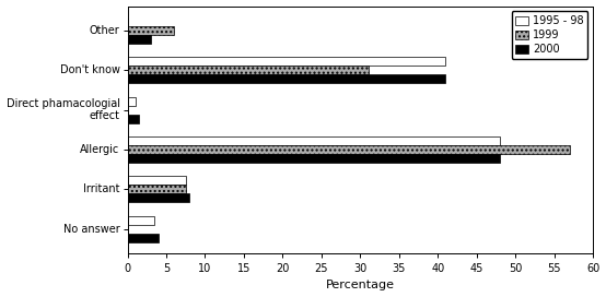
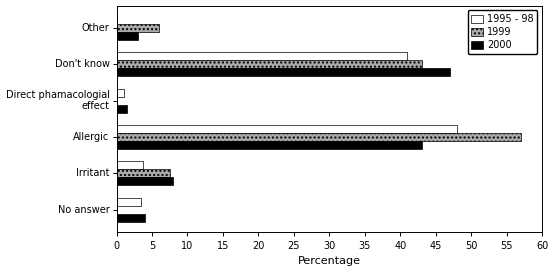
1999/Don't know: 31.0 -> 43.0
2000/Don't know: 41.0 -> 47.0
2000/Allergic: 48.0 -> 43.0
1995 - 98/Irritant: 7.5 -> 3.8
